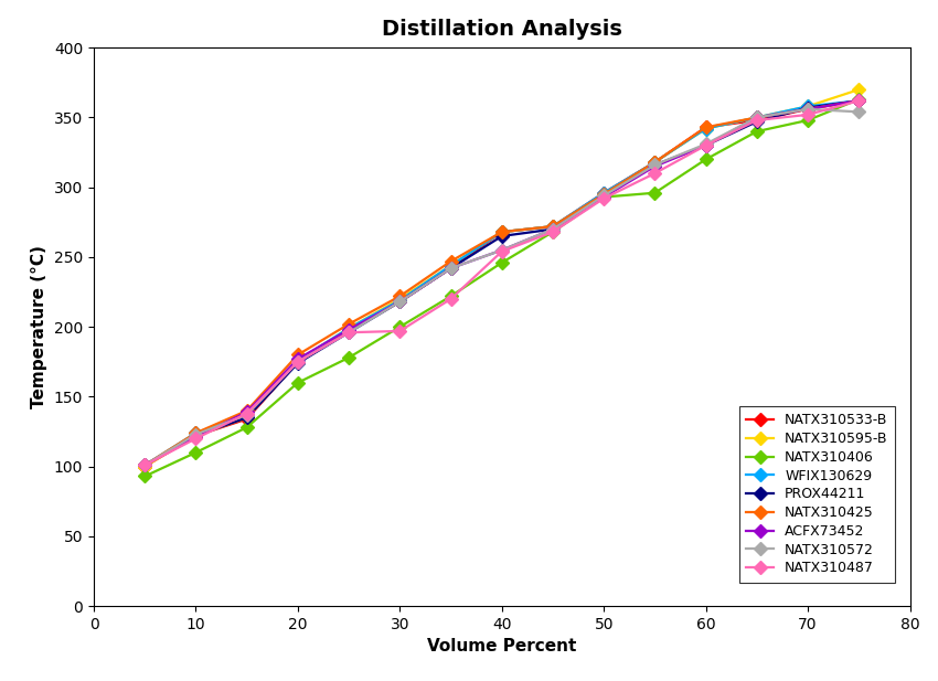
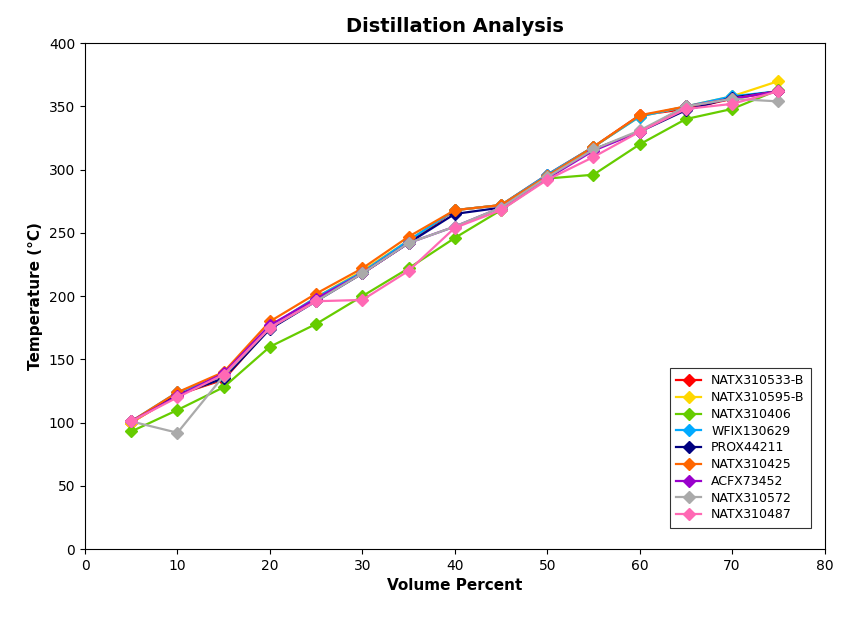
NATX310572/10: 123 -> 92
